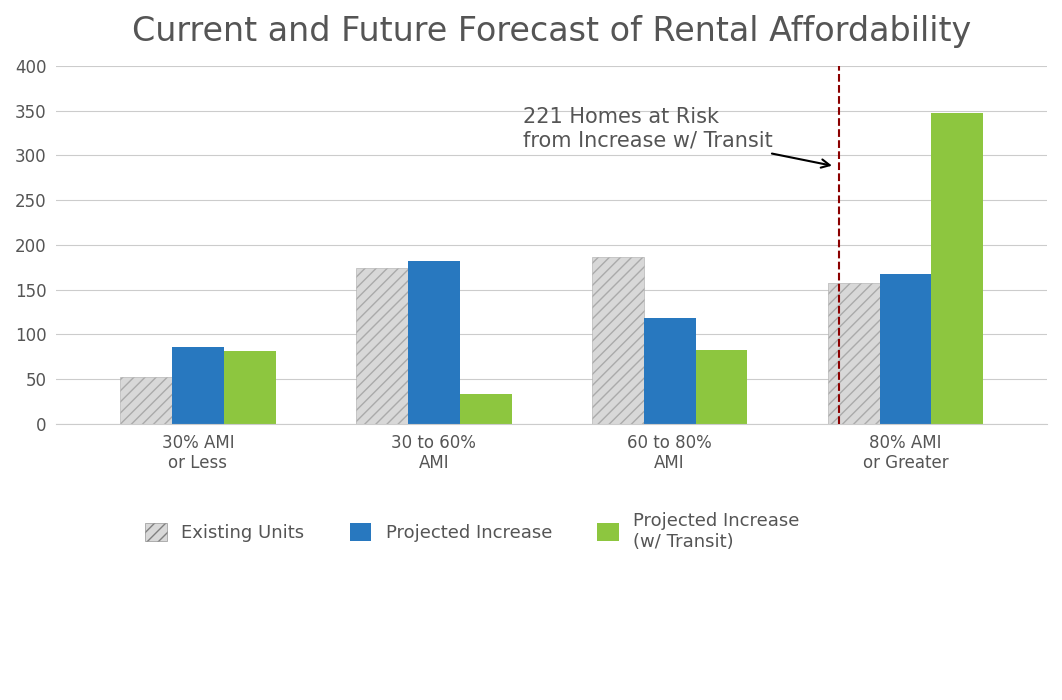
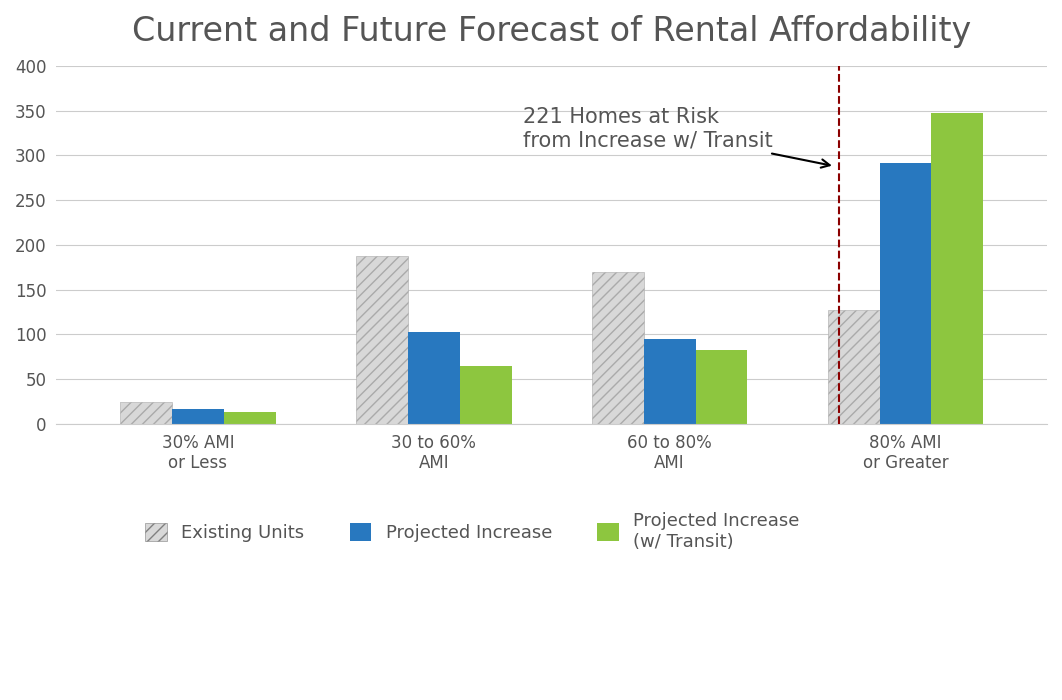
Existing Units/30% AMI or Less: 52 -> 25
Projected Increase/30% AMI or Less: 86 -> 17
Projected Increase (w/ Transit)/30% AMI or Less: 82 -> 13
Existing Units/30 to 60% AMI: 174 -> 188
Projected Increase/30 to 60% AMI: 182 -> 103
Projected Increase (w/ Transit)/30 to 60% AMI: 34 -> 65
Existing Units/60 to 80% AMI: 186 -> 170
Projected Increase/60 to 80% AMI: 118 -> 95
Existing Units/80% AMI or Greater: 158 -> 127
Projected Increase/80% AMI or Greater: 168 -> 292
